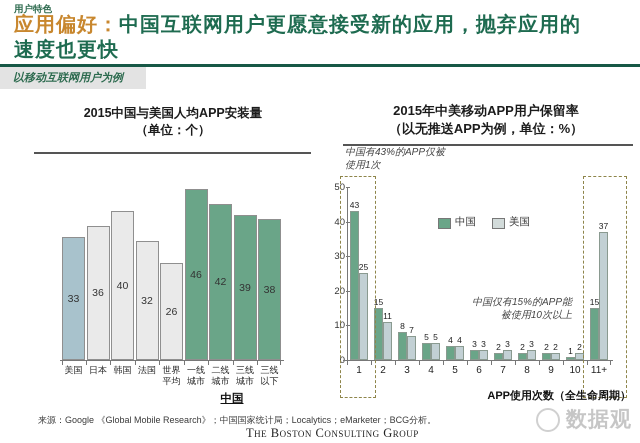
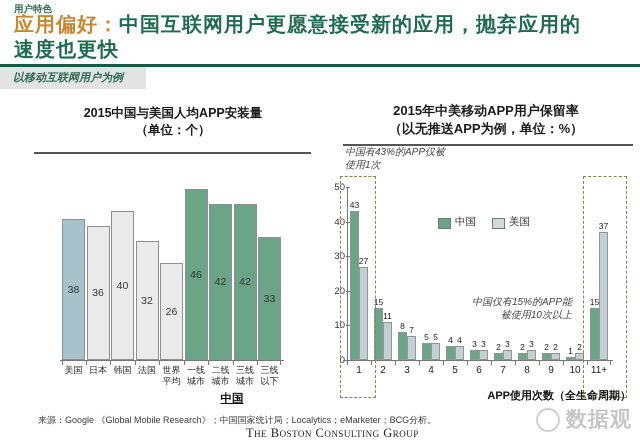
2015中国与美国人均APP安装量/美国: 33 -> 38
2015中国与美国人均APP安装量/三线城市: 39 -> 42
2015中国与美国人均APP安装量/三线以下: 38 -> 33
2015年中美移动APP用户保留率/美国/1: 25 -> 27
